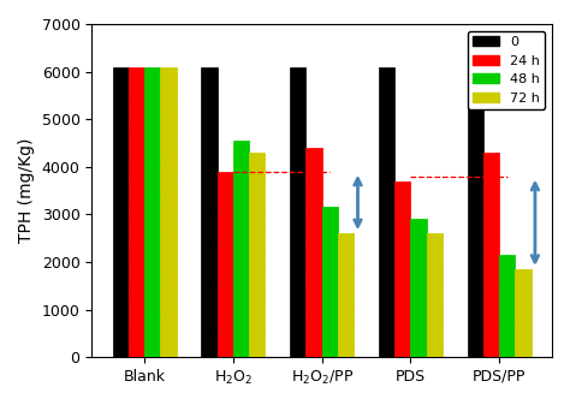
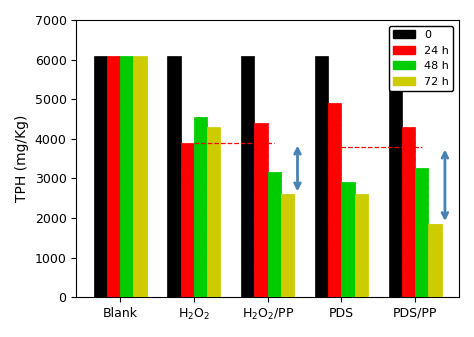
24 h/PDS: 3700 -> 4900
48 h/PDS/PP: 2150 -> 3250
